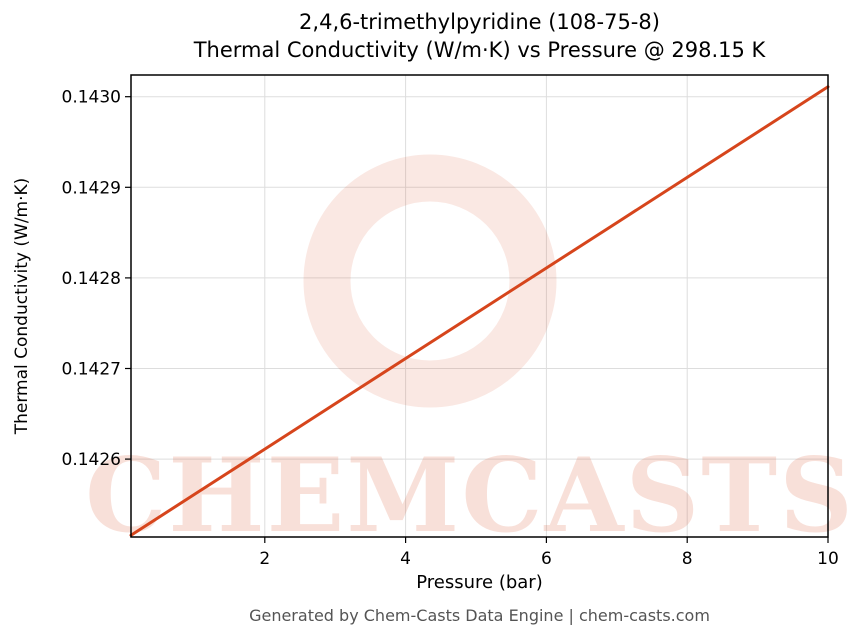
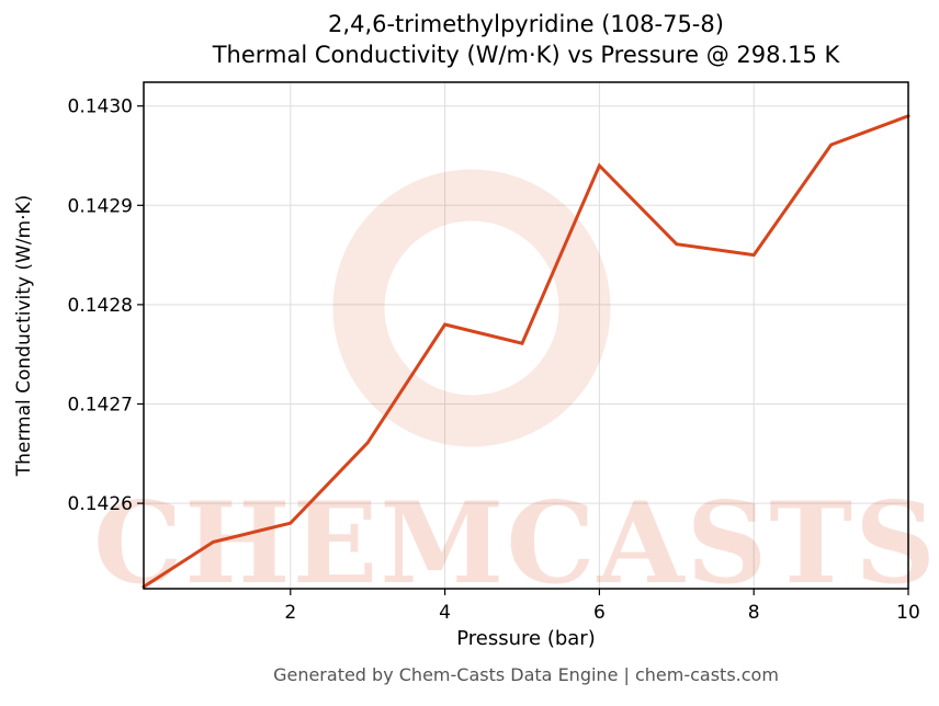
2: 0.14261 -> 0.14258
4: 0.14271 -> 0.14278
6: 0.14281 -> 0.14294
8: 0.14291 -> 0.14285
10: 0.14301 -> 0.14299
